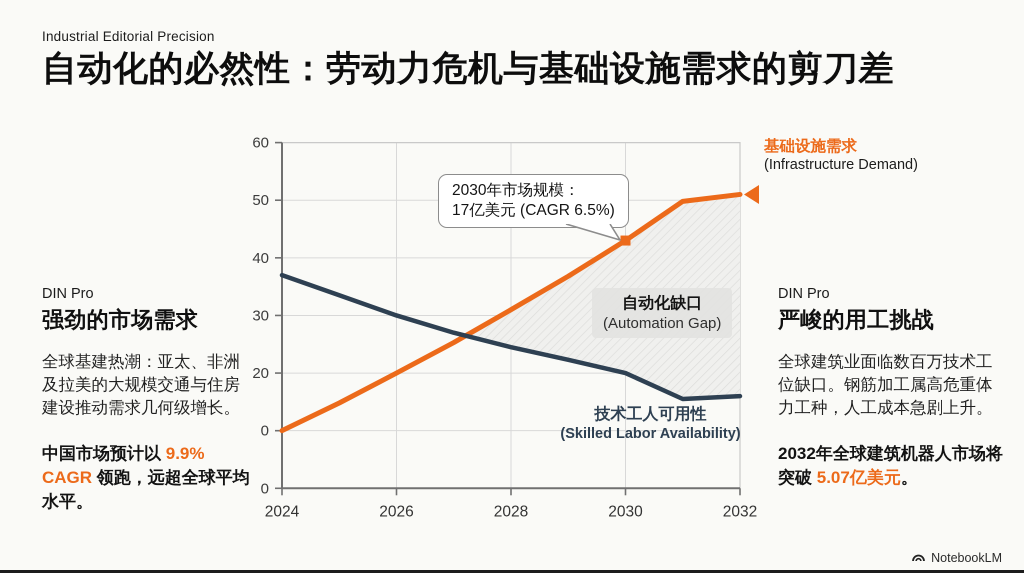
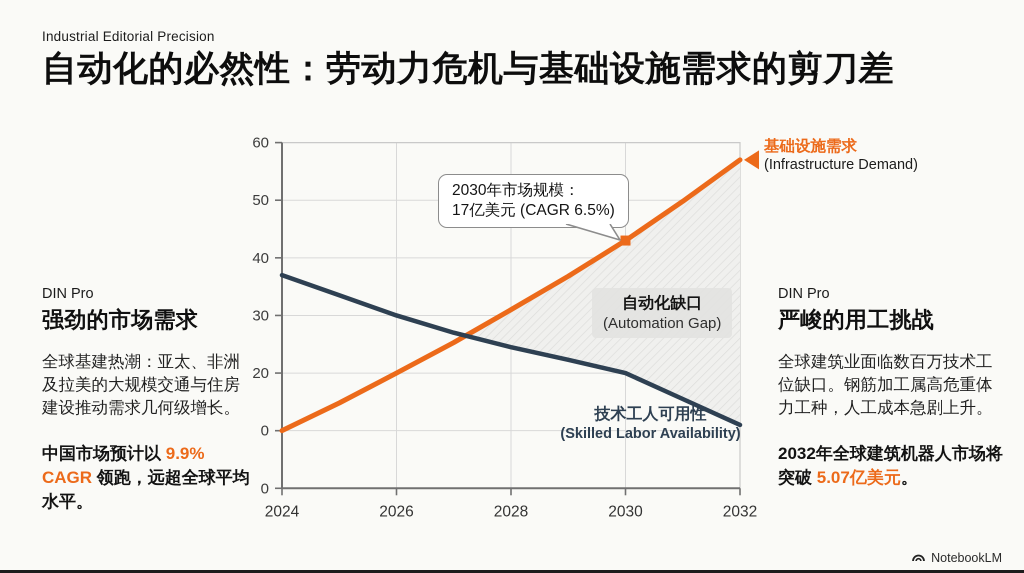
基础设施需求 (Infrastructure Demand)/2032: 51 -> 57
技术工人可用性 (Skilled Labor Availability)/2032: 16 -> 11
